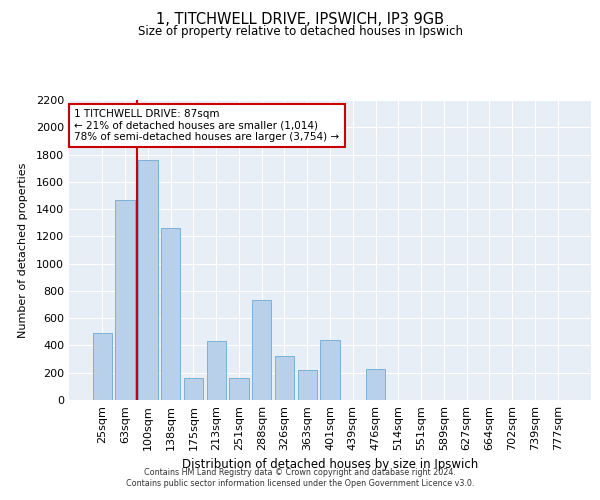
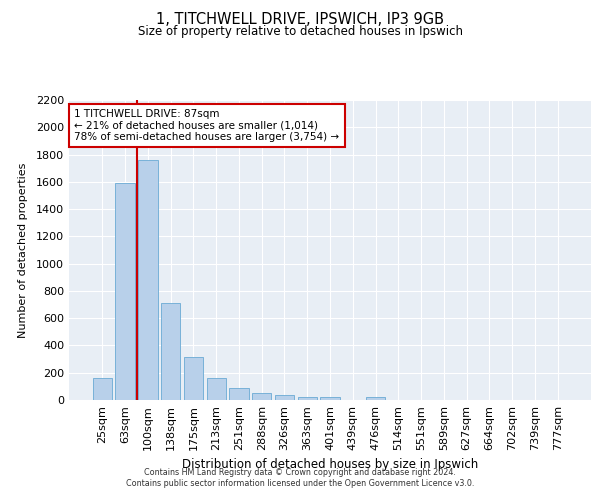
25sqm: 490 -> 160
63sqm: 1470 -> 1590
138sqm: 1260 -> 710
175sqm: 160 -> 320
213sqm: 430 -> 160
251sqm: 160 -> 90
288sqm: 730 -> 60
326sqm: 320 -> 40
363sqm: 220 -> 20
401sqm: 440 -> 20
476sqm: 230 -> 20
